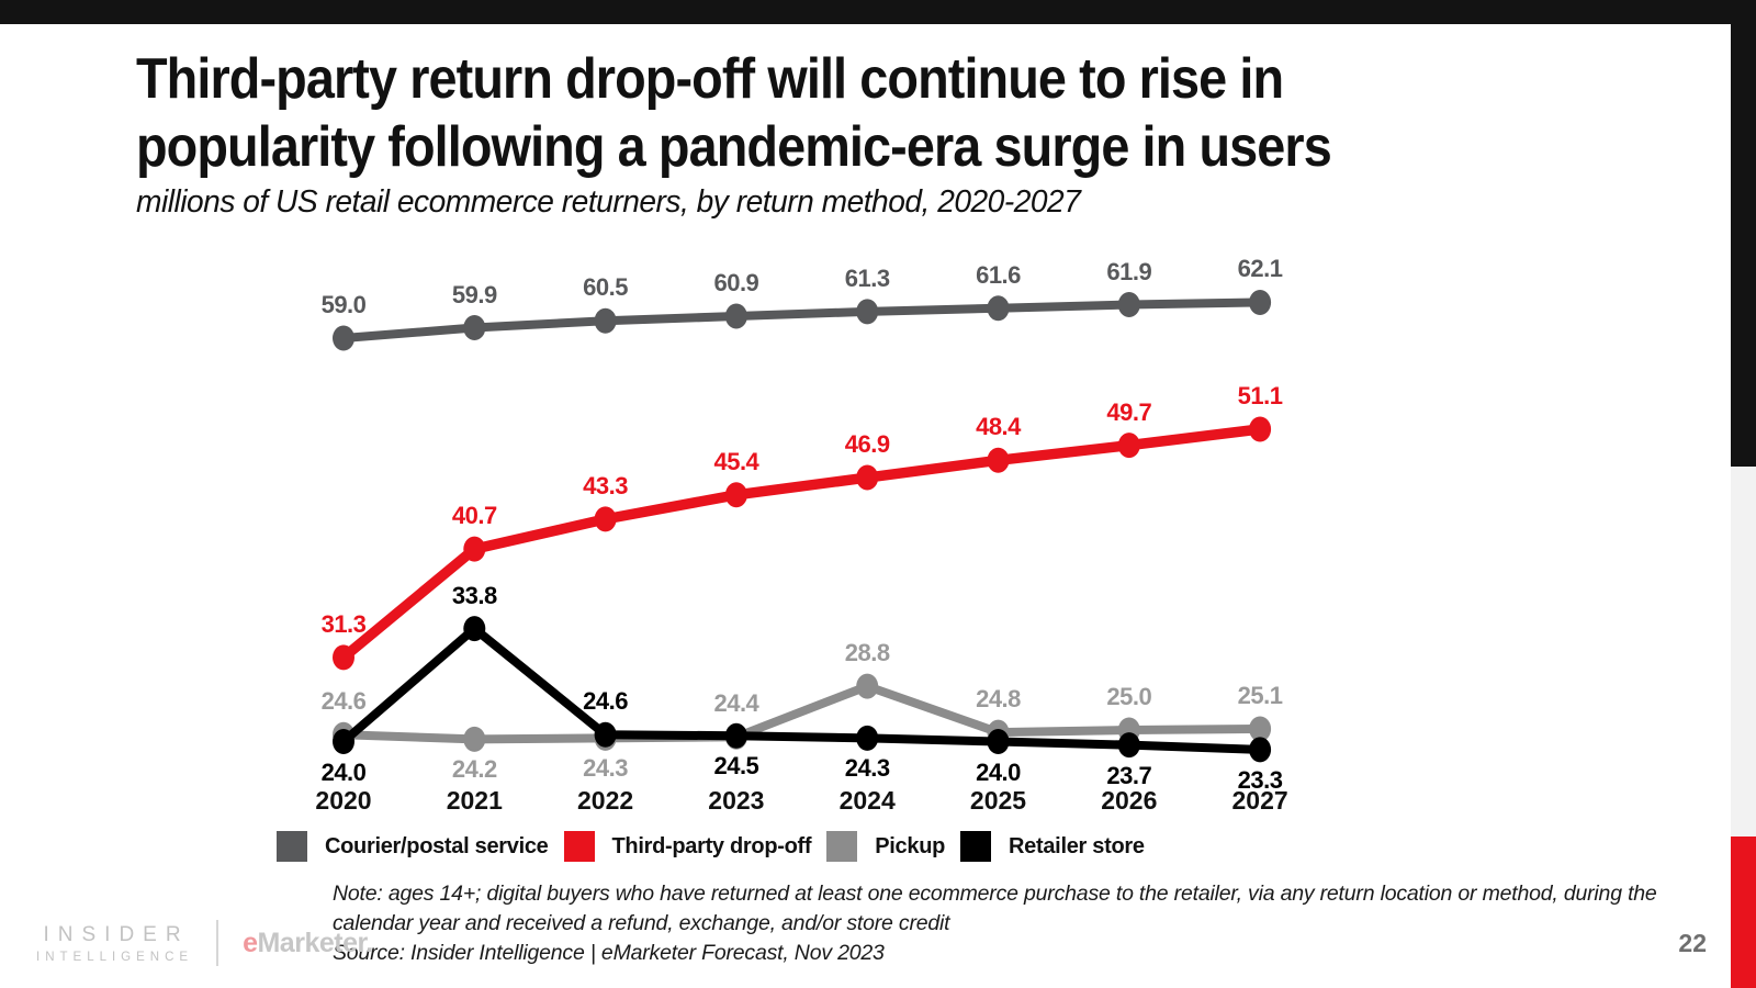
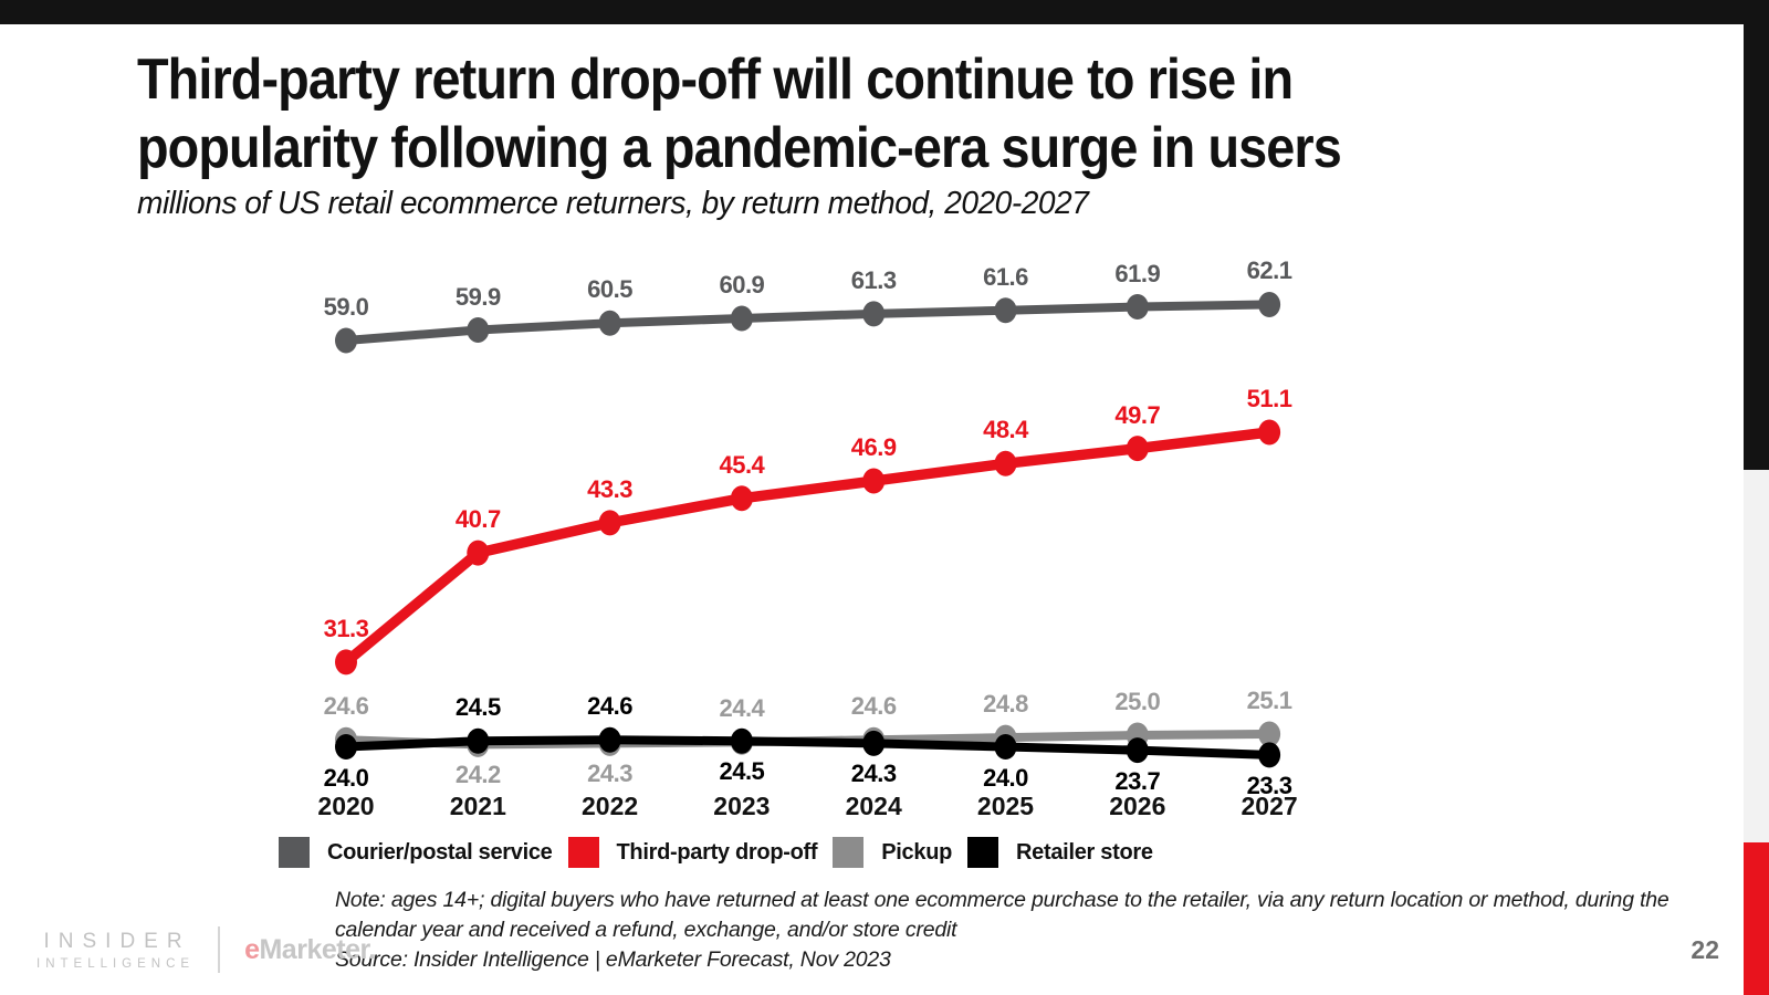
Retailer store/2021: 33.8 -> 24.5
Pickup/2024: 28.8 -> 24.6
